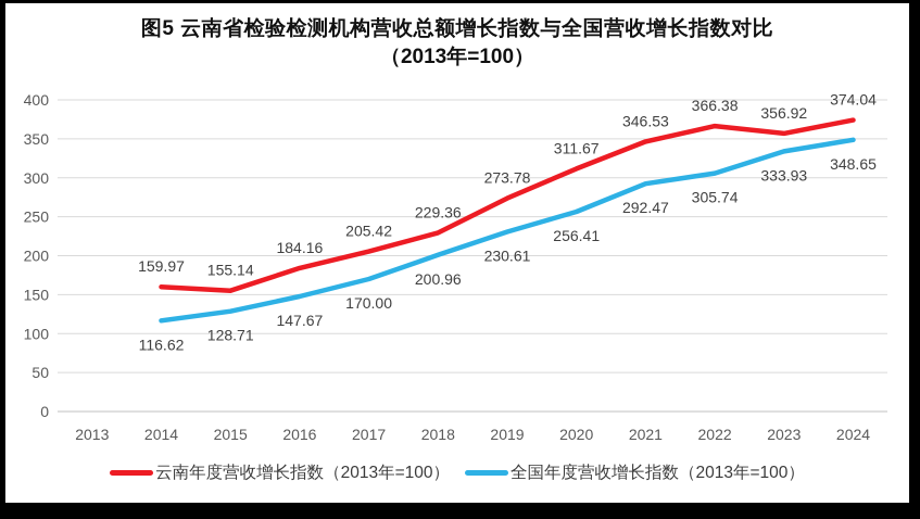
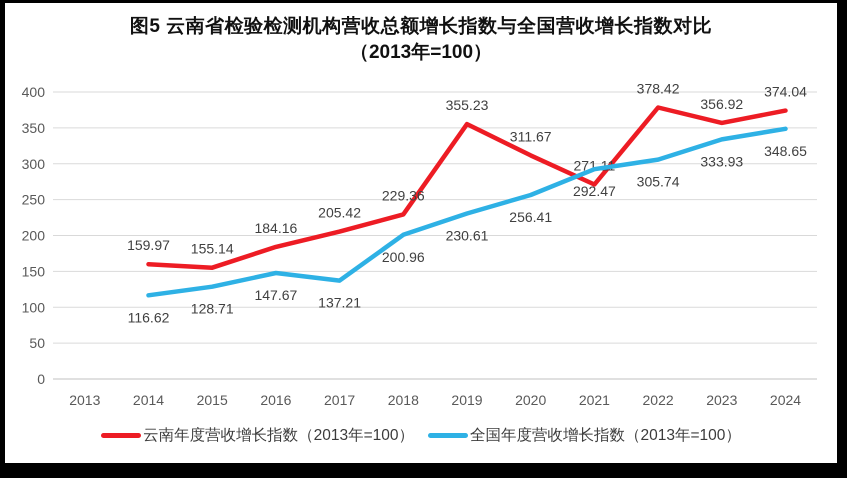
全国年度营收增长指数（2013年=100）/2017: 170.00 -> 137.21
云南年度营收增长指数（2013年=100）/2019: 273.78 -> 355.23
云南年度营收增长指数（2013年=100）/2021: 346.53 -> 271.11
云南年度营收增长指数（2013年=100）/2022: 366.38 -> 378.42
